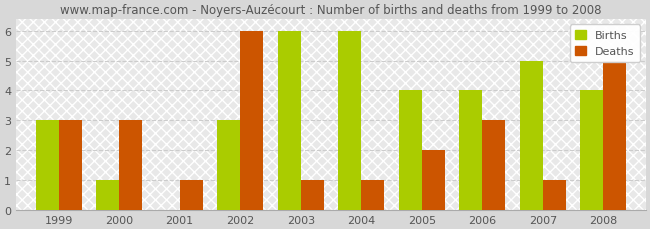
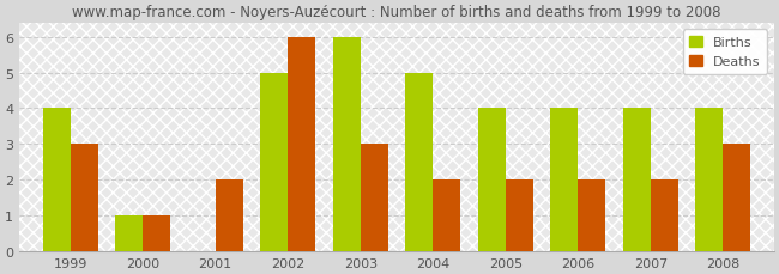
Births/1999: 3 -> 4
Deaths/2000: 3 -> 1
Deaths/2001: 1 -> 2
Births/2002: 3 -> 5
Deaths/2003: 1 -> 3
Births/2004: 6 -> 5
Deaths/2004: 1 -> 2
Deaths/2006: 3 -> 2
Births/2007: 5 -> 4
Deaths/2007: 1 -> 2
Deaths/2008: 5 -> 3
